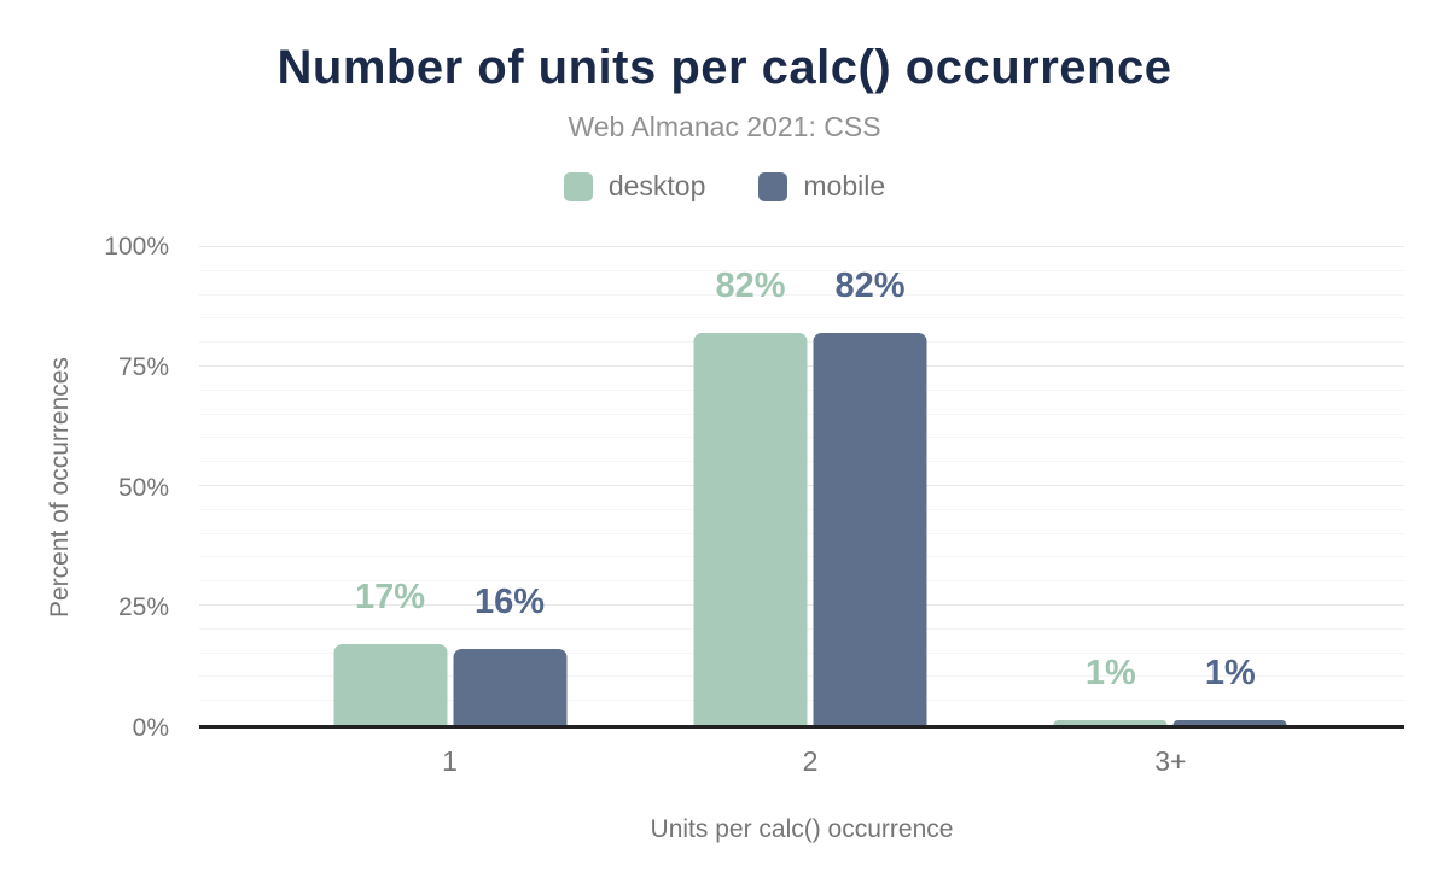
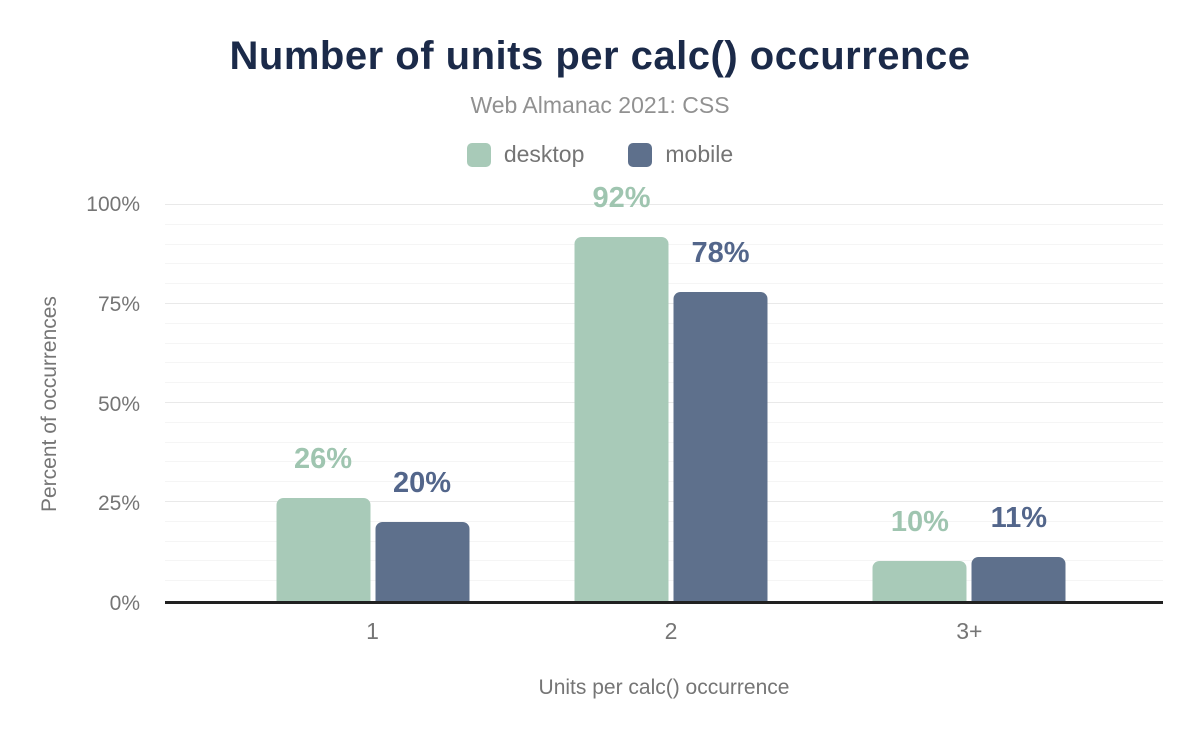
desktop/1: 17% -> 26%
mobile/1: 16% -> 20%
desktop/2: 82% -> 92%
mobile/2: 82% -> 78%
desktop/3+: 1% -> 10%
mobile/3+: 1% -> 11%
